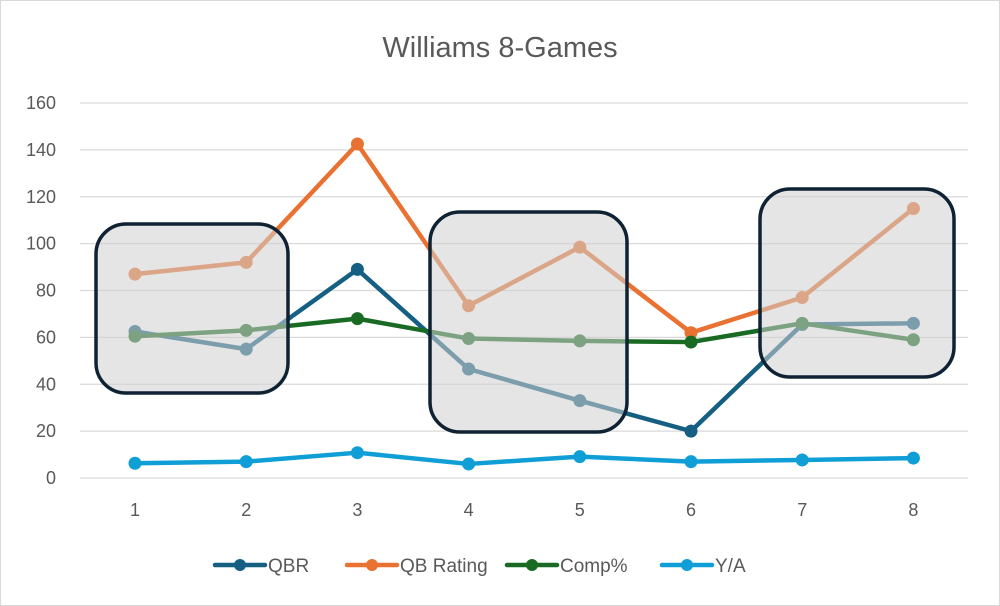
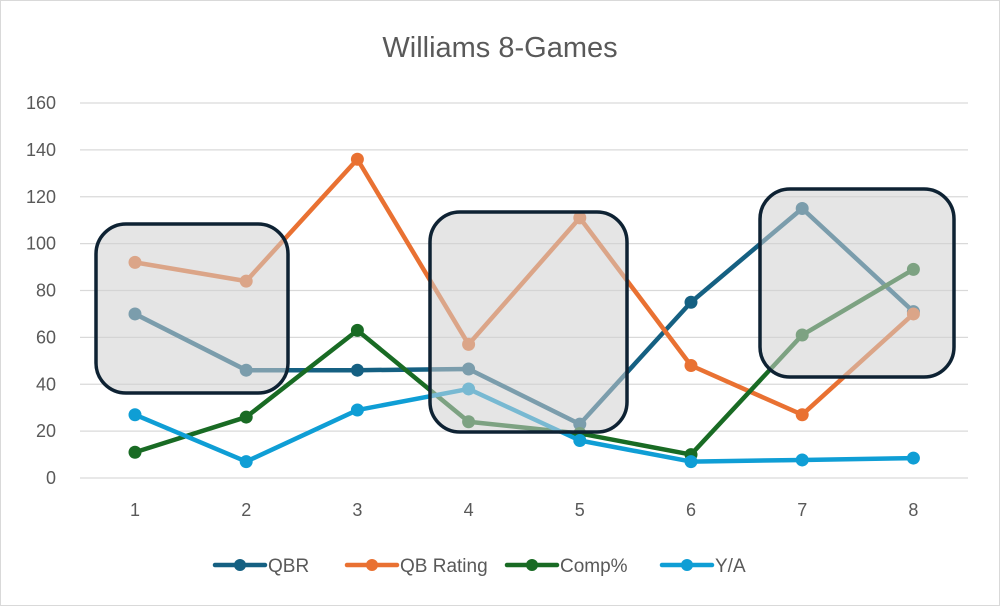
QBR/1: 62 -> 70
QB Rating/1: 87 -> 92
Comp%/1: 60 -> 11
Y/A/1: 6 -> 27
QBR/2: 55 -> 46
QB Rating/2: 92 -> 84
Comp%/2: 63 -> 26
QBR/3: 89 -> 46
QB Rating/3: 142 -> 136
Comp%/3: 68 -> 63
Y/A/3: 11 -> 29
QB Rating/4: 74 -> 57
Comp%/4: 60 -> 24
Y/A/4: 6 -> 38
QBR/5: 33 -> 23
QB Rating/5: 98 -> 111
Comp%/5: 58 -> 19
Y/A/5: 9 -> 16
QBR/6: 20 -> 75
QB Rating/6: 62 -> 48
Comp%/6: 58 -> 10
QBR/7: 66 -> 115
QB Rating/7: 77 -> 27
Comp%/7: 66 -> 61
QBR/8: 66 -> 71
QB Rating/8: 115 -> 70
Comp%/8: 59 -> 89
